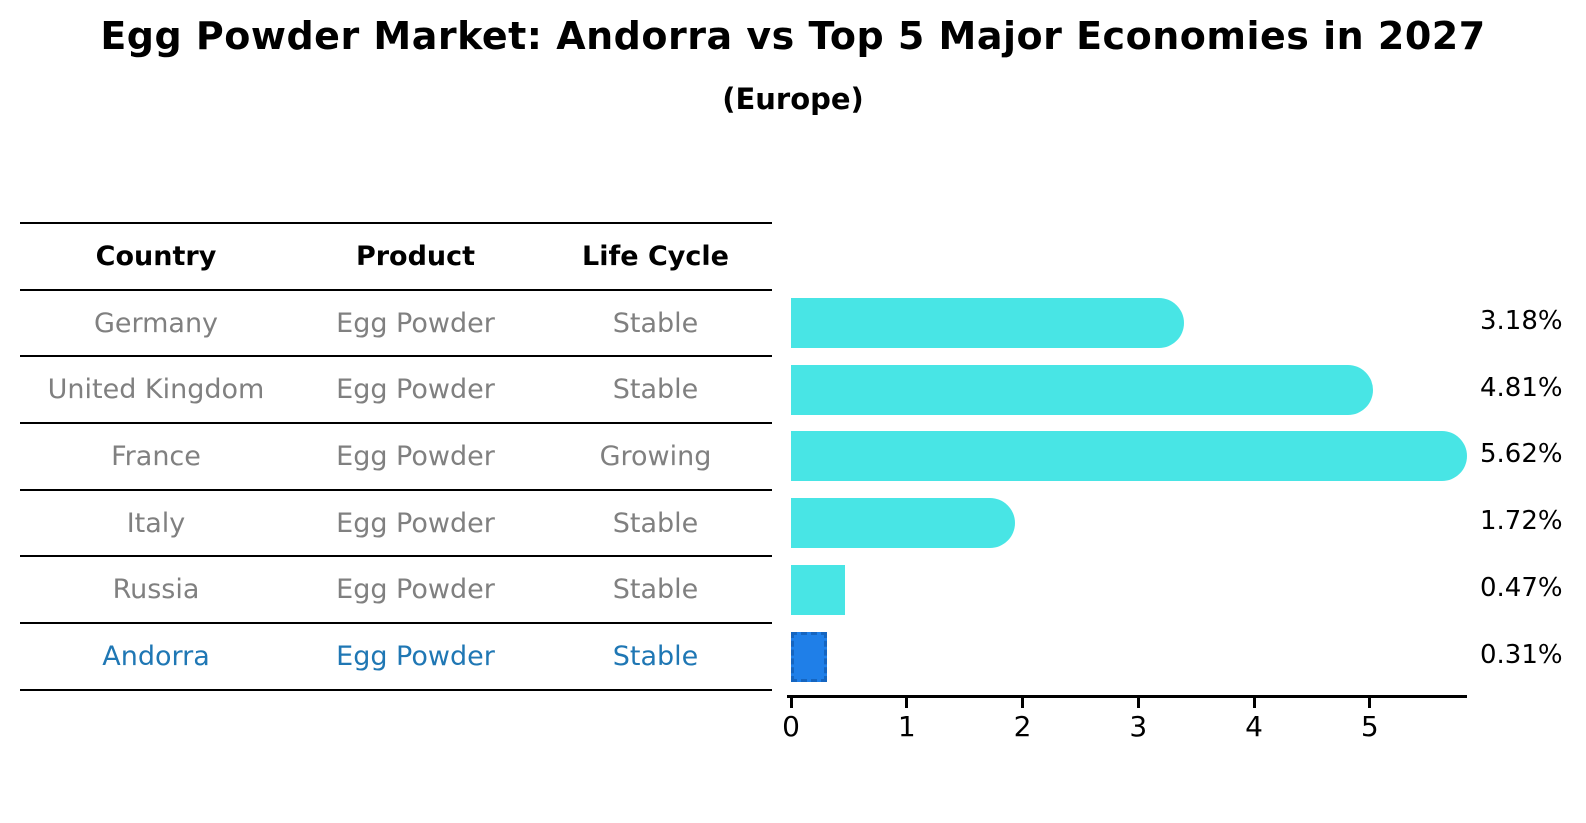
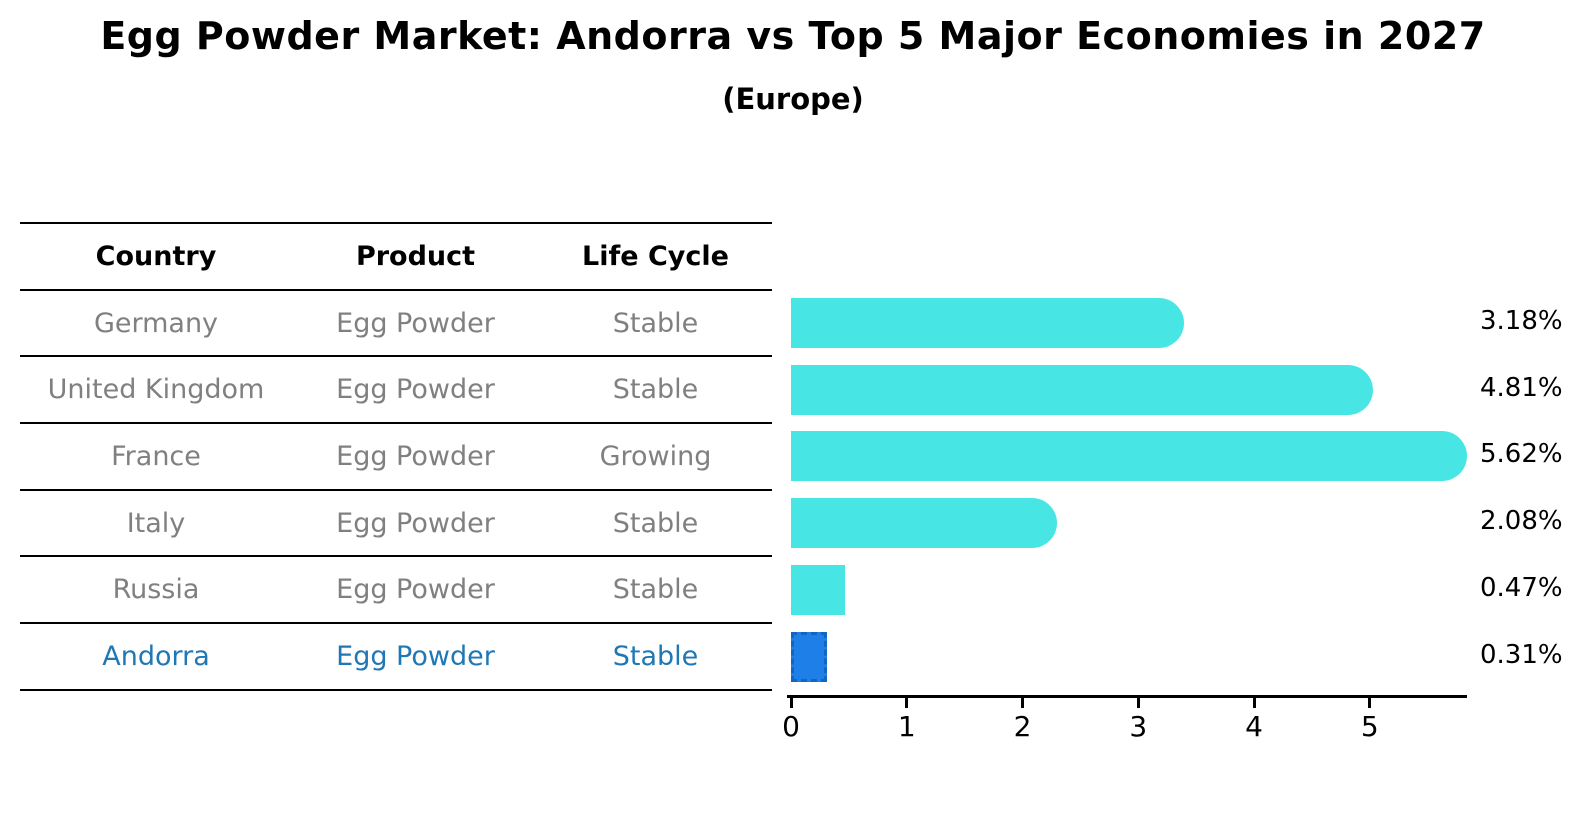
Italy: 1.72% -> 2.08%
